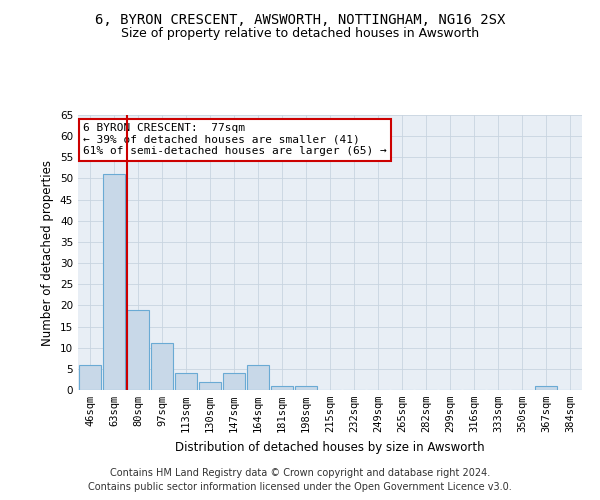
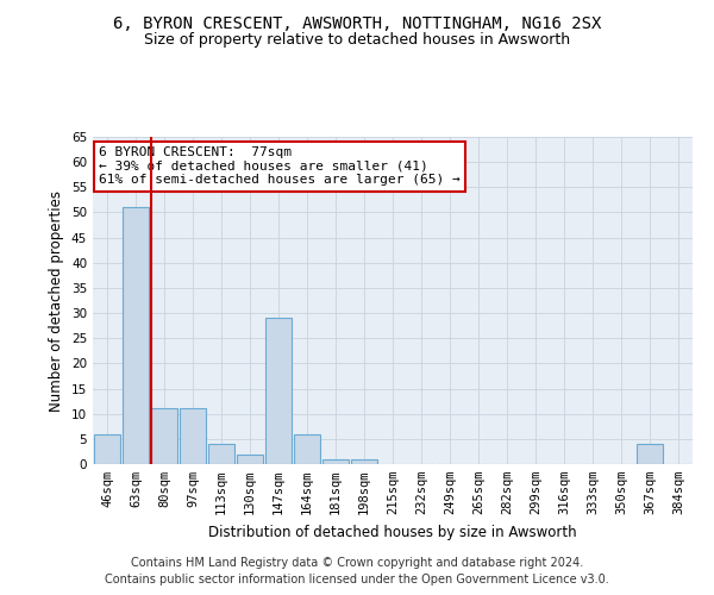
80sqm: 19 -> 11
147sqm: 4 -> 29
367sqm: 1 -> 4
